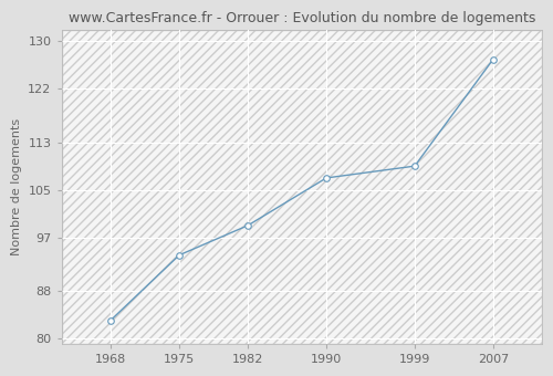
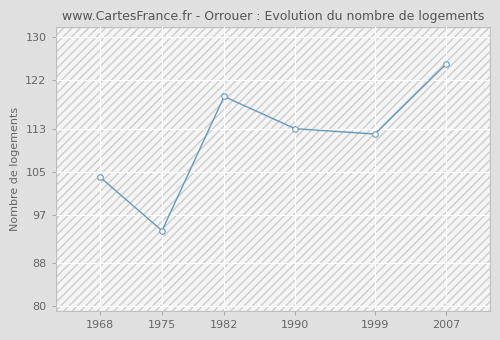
1968: 83 -> 104
1982: 99 -> 119
1990: 107 -> 113
1999: 109 -> 112
2007: 127 -> 125
